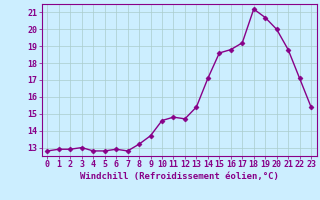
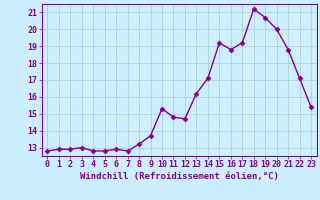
10: 14.6 -> 15.3
13: 15.4 -> 16.2
15: 18.6 -> 19.2
